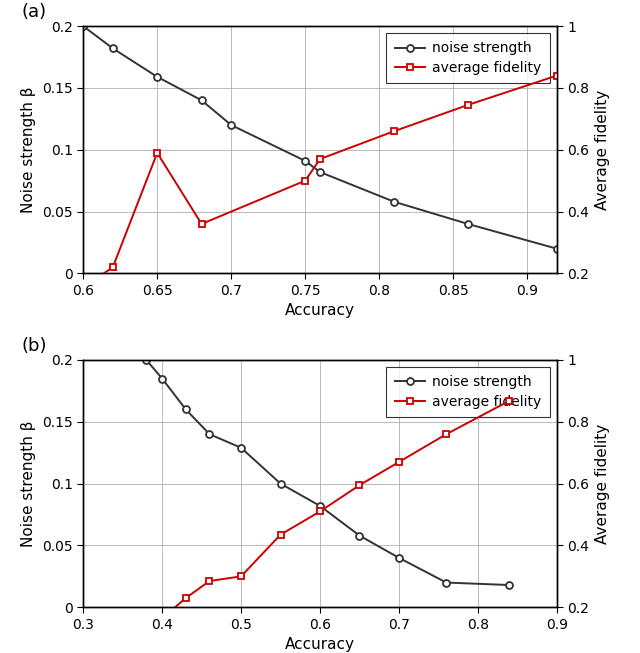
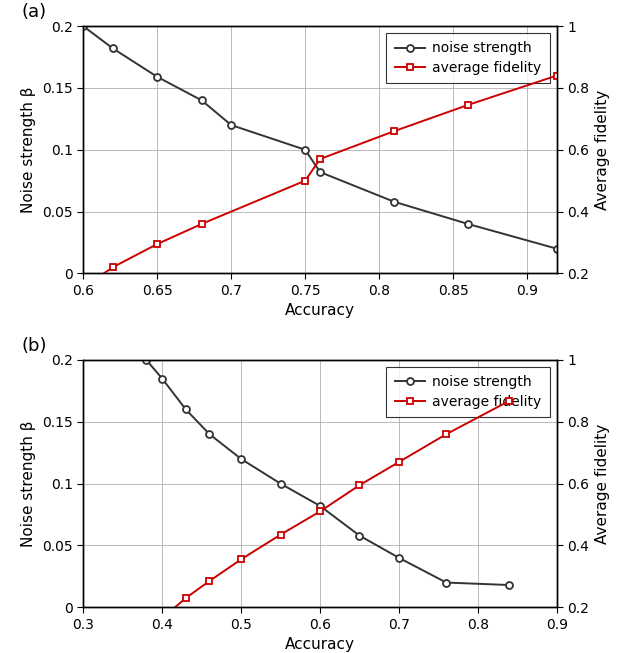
average fidelity/0.65: 0.590 -> 0.295
noise strength/0.75: 0.091 -> 0.100
noise strength/0.5: 0.129 -> 0.120
average fidelity/0.5: 0.300 -> 0.355
